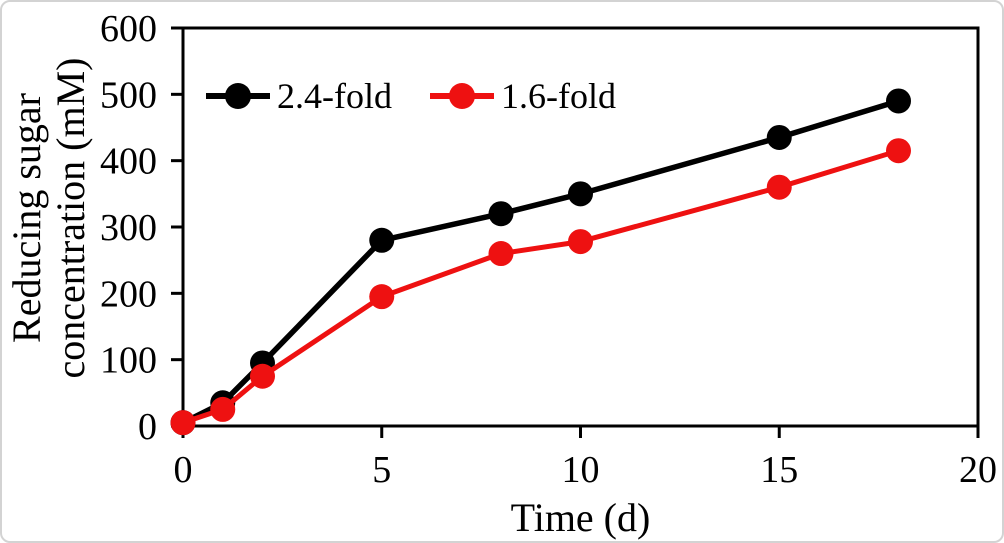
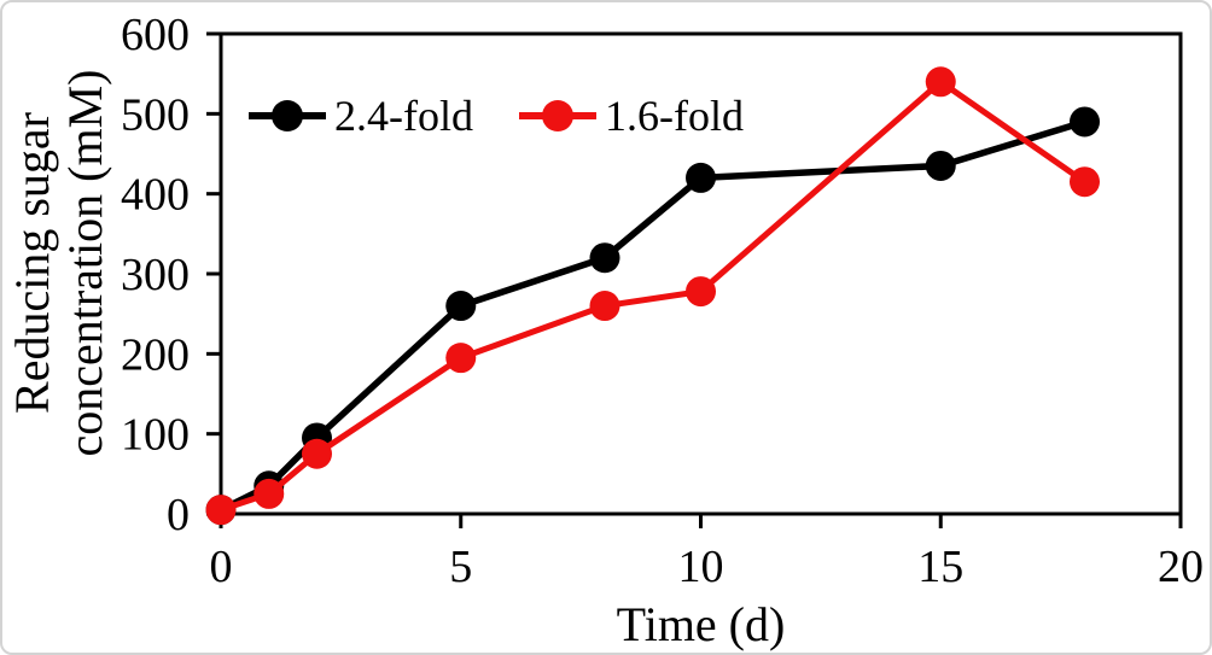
2.4-fold/5: 280 -> 260
2.4-fold/10: 350 -> 420
1.6-fold/15: 360 -> 540
